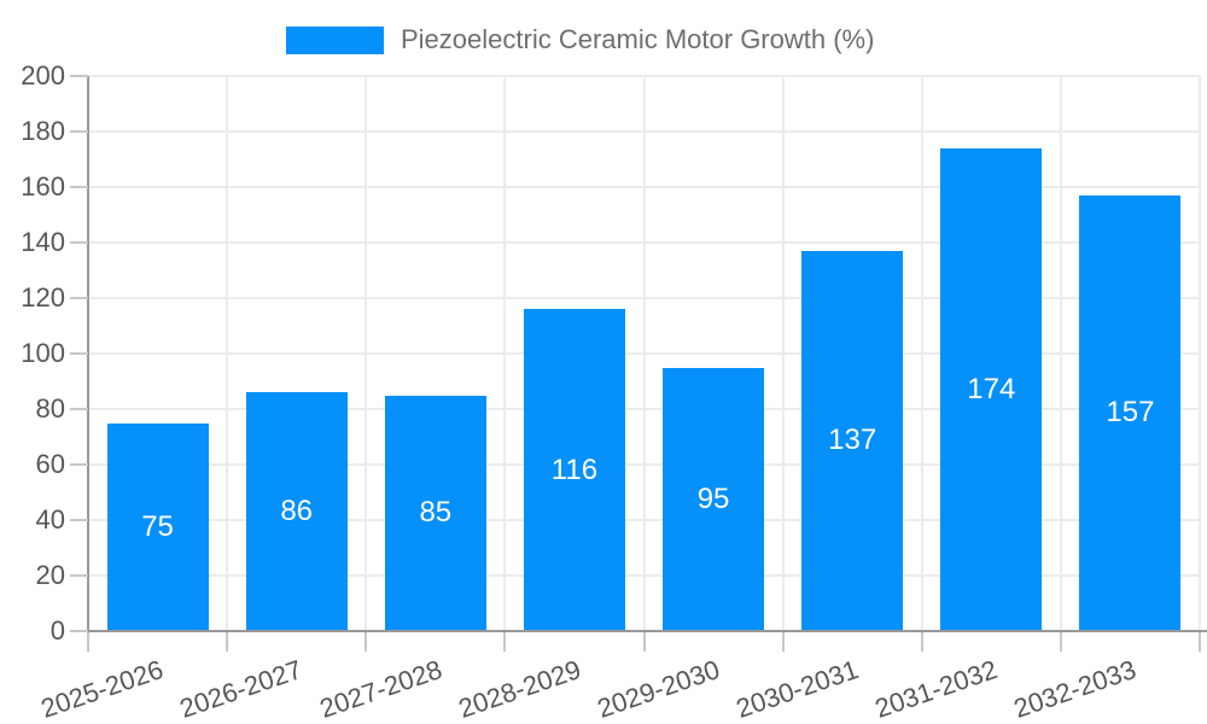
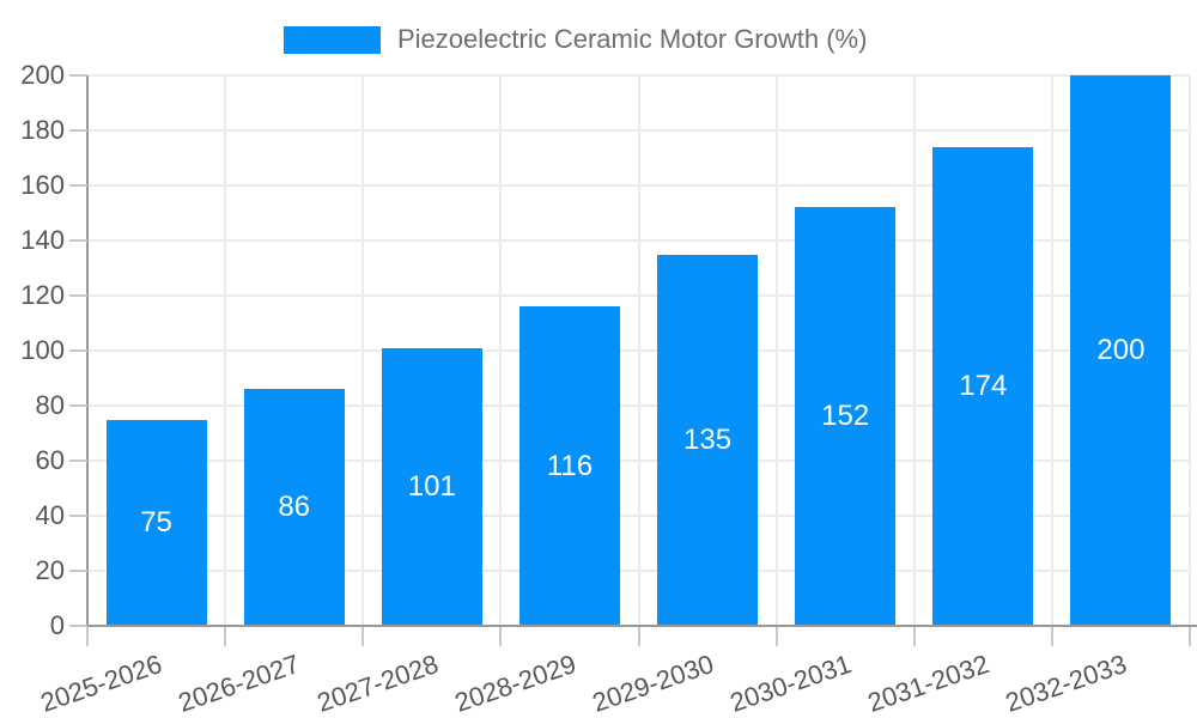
2027-2028: 85 -> 101
2029-2030: 95 -> 135
2030-2031: 137 -> 152
2032-2033: 157 -> 200
